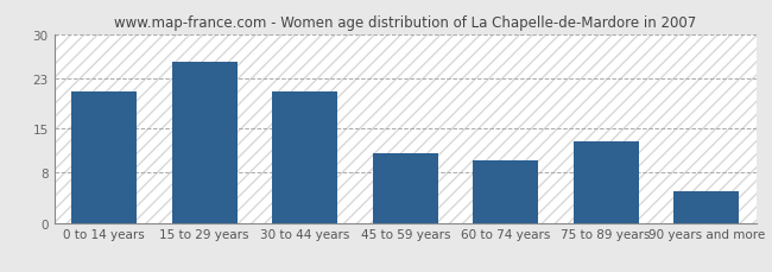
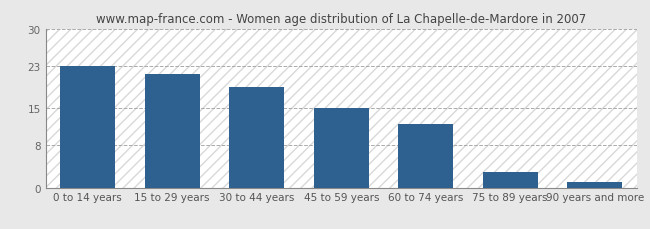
0 to 14 years: 21.0 -> 23.0
15 to 29 years: 25.6 -> 21.5
30 to 44 years: 21.0 -> 19.0
45 to 59 years: 11.0 -> 15.0
60 to 74 years: 10.0 -> 12.0
75 to 89 years: 13.0 -> 3.0
90 years and more: 5.0 -> 1.0
